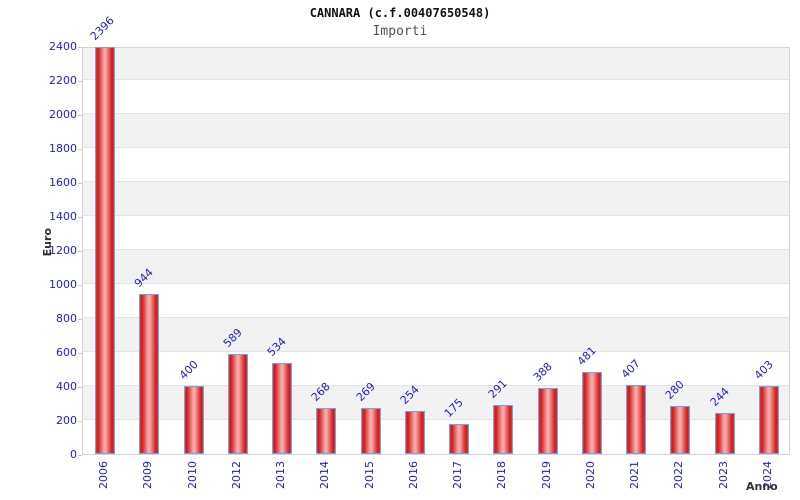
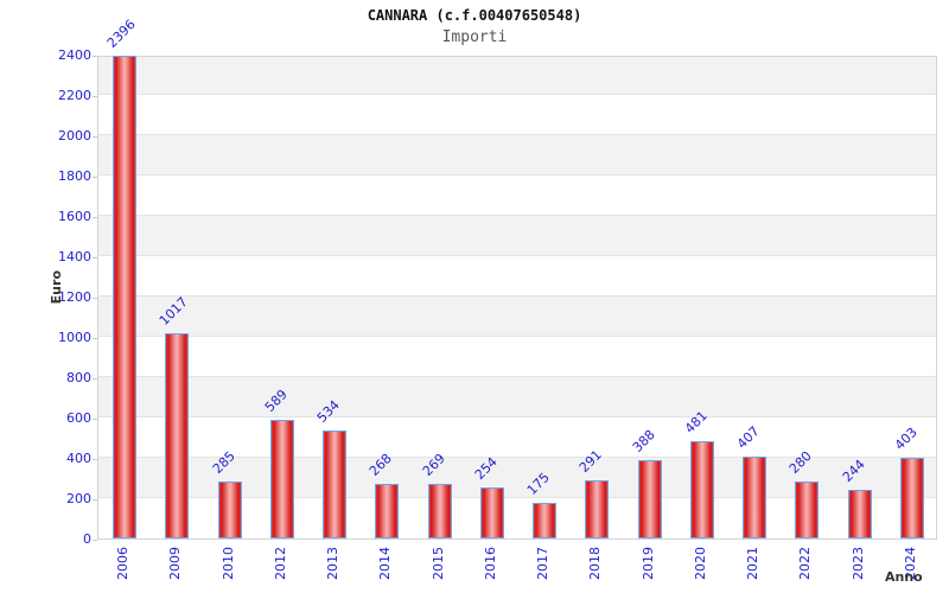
2009: 944 -> 1017
2010: 400 -> 285
